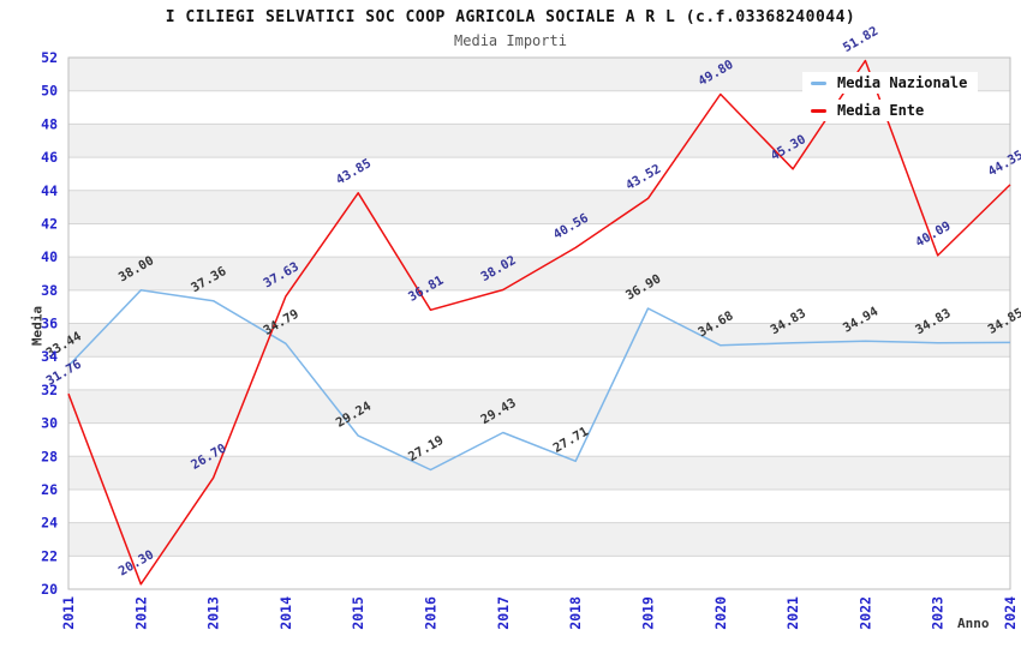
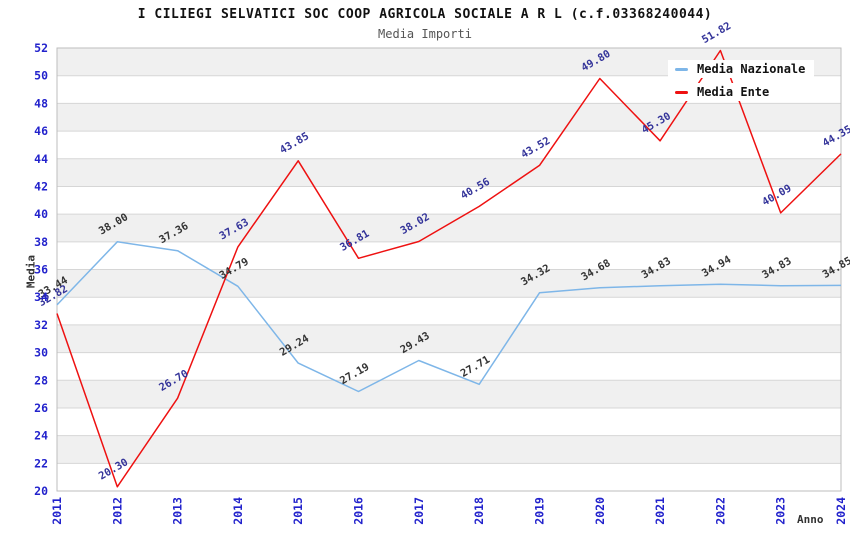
Media Ente/2011: 31.76 -> 32.82
Media Nazionale/2019: 36.90 -> 34.32
